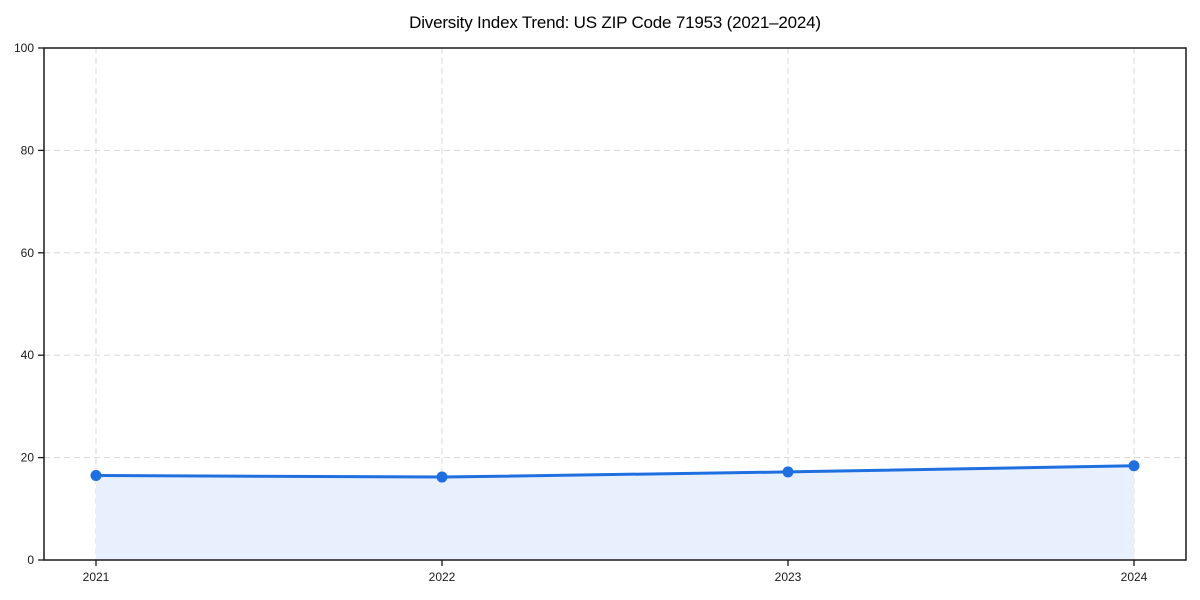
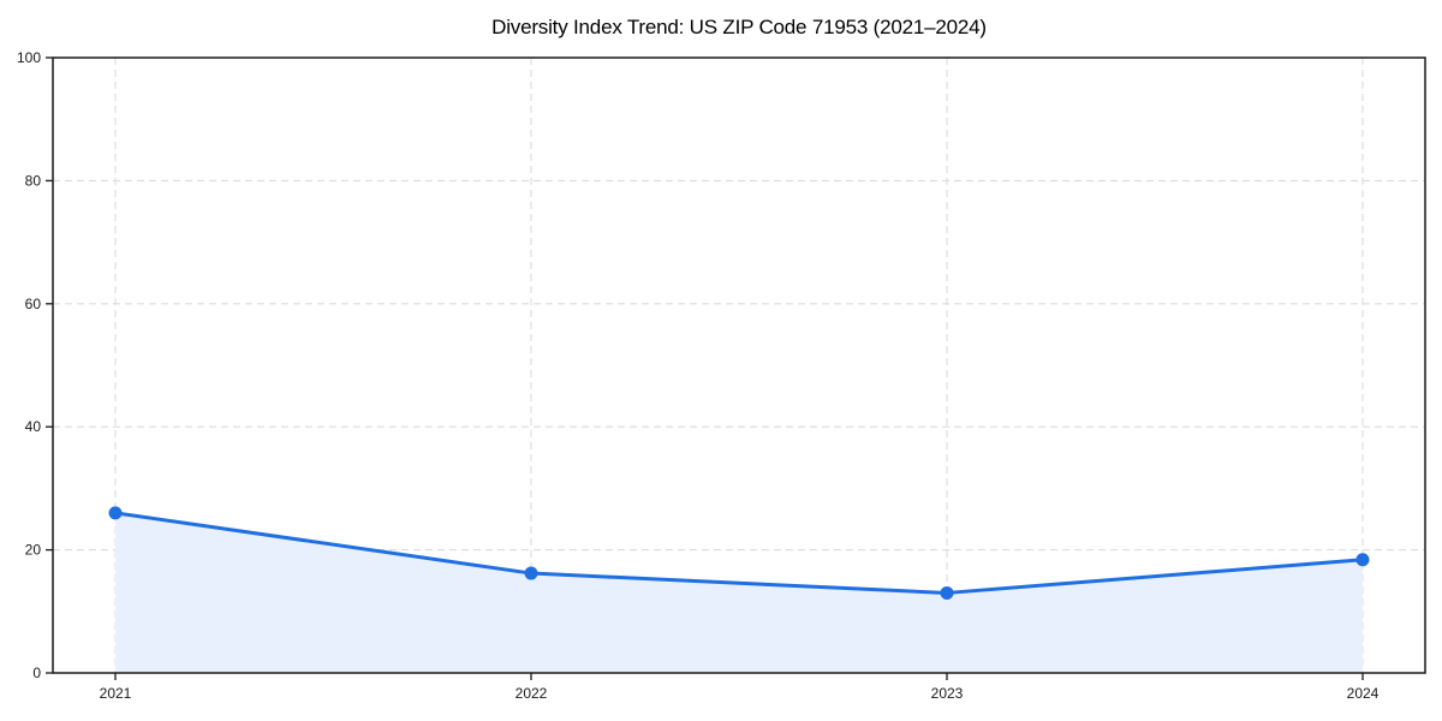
2021: 16 -> 26
2023: 17 -> 13
